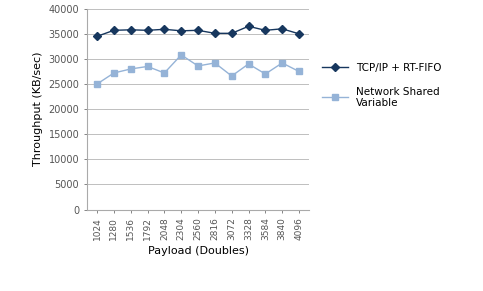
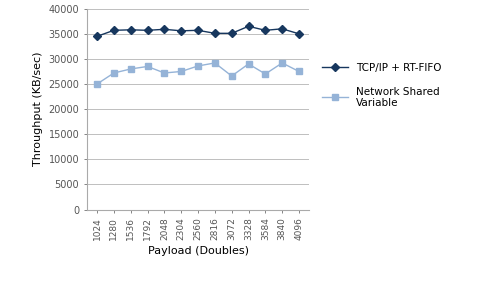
Network Shared Variable/2304: 30800 -> 27500
